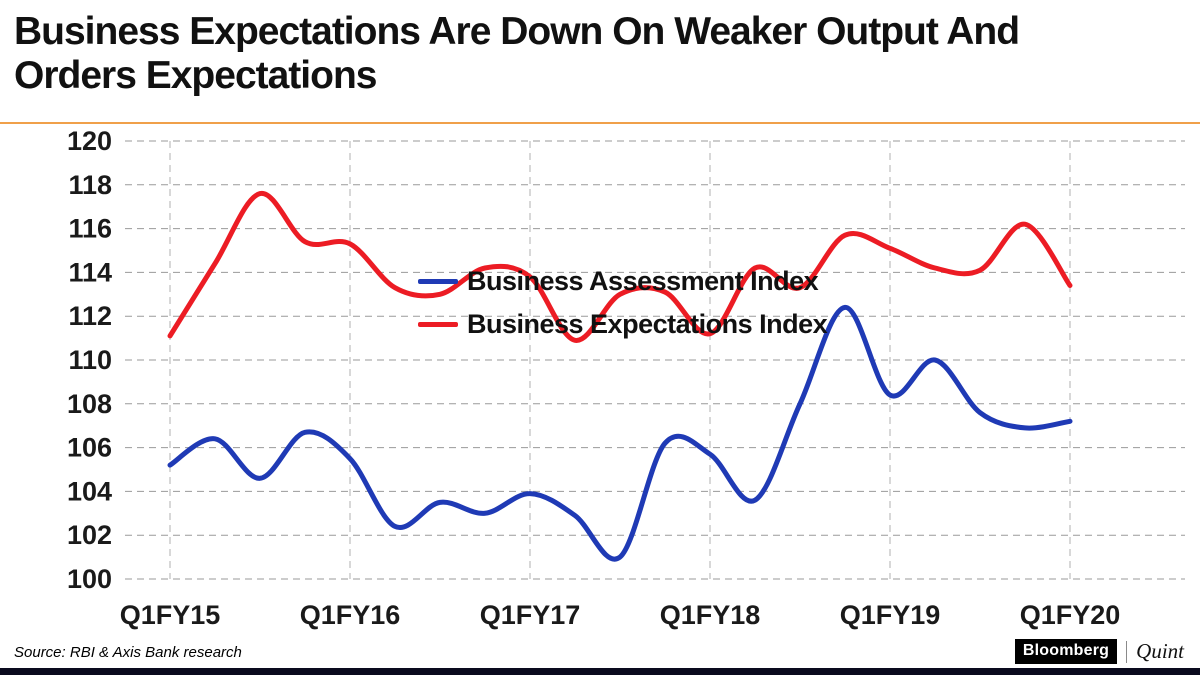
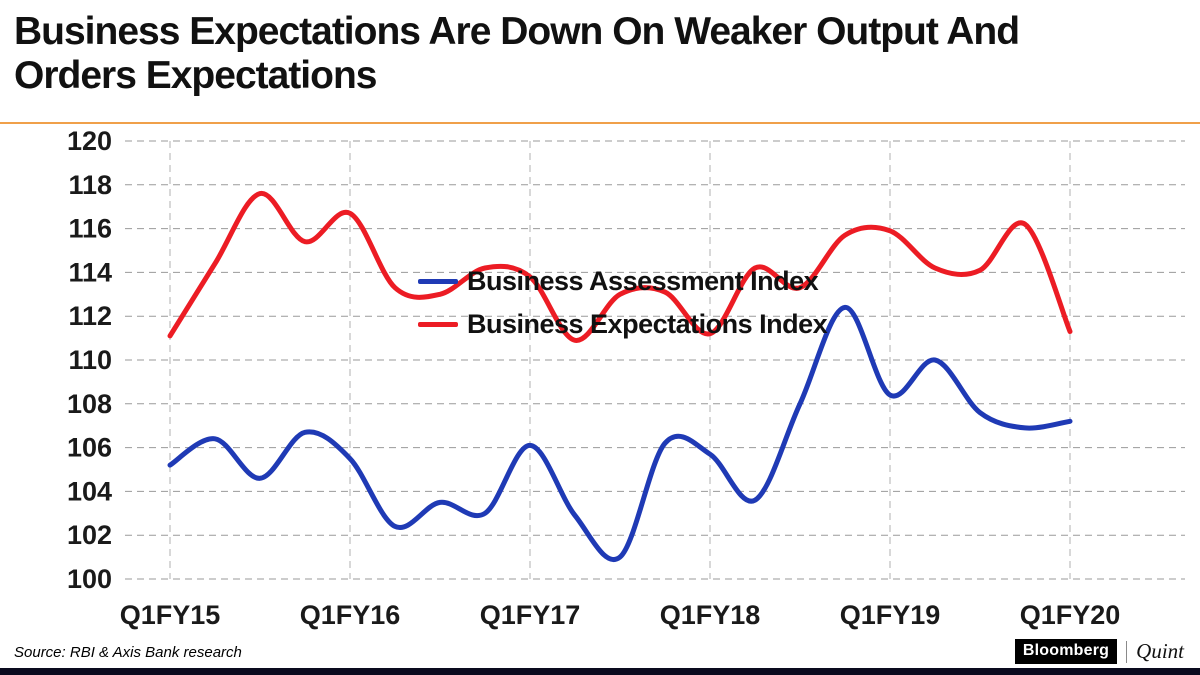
Business Expectations Index/Q1FY16: 115.3 -> 116.7
Business Assessment Index/Q1FY17: 103.9 -> 106.1
Business Expectations Index/Q1FY19: 115.1 -> 115.9
Business Expectations Index/Q1FY20: 113.4 -> 111.3
